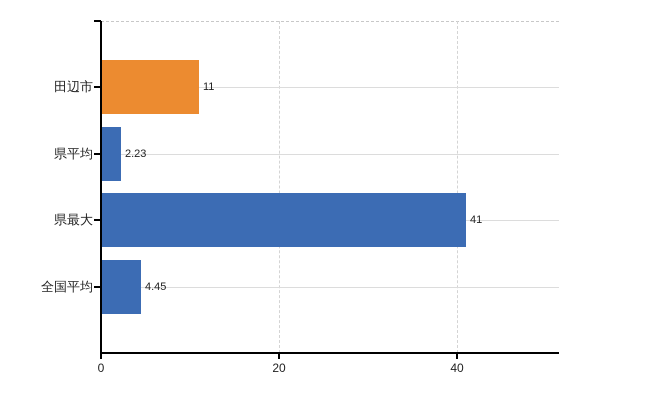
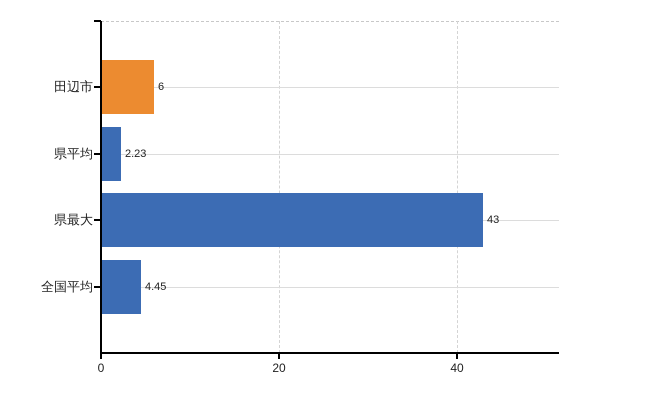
田辺市: 11 -> 6
県最大: 41 -> 43
